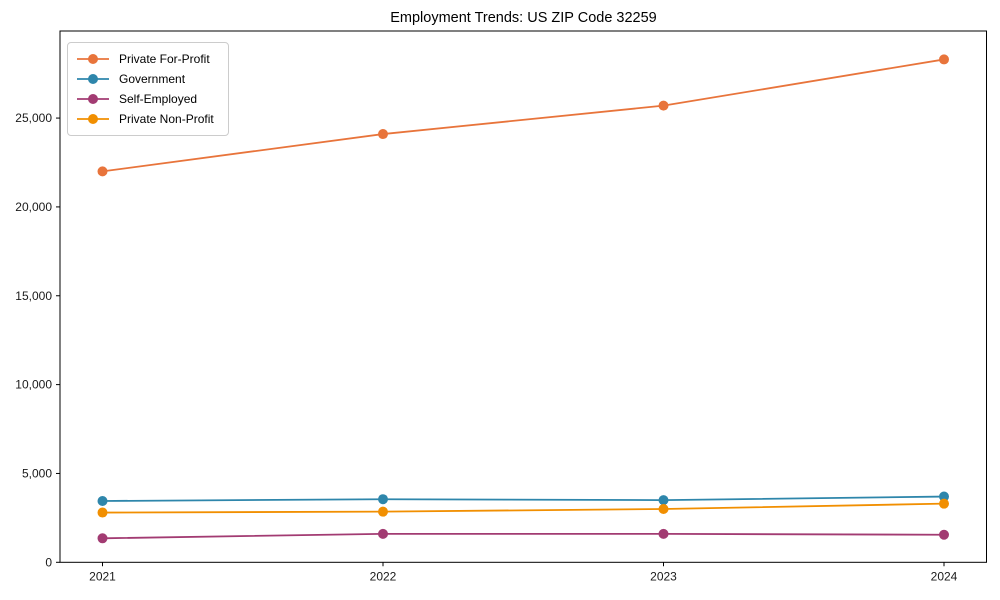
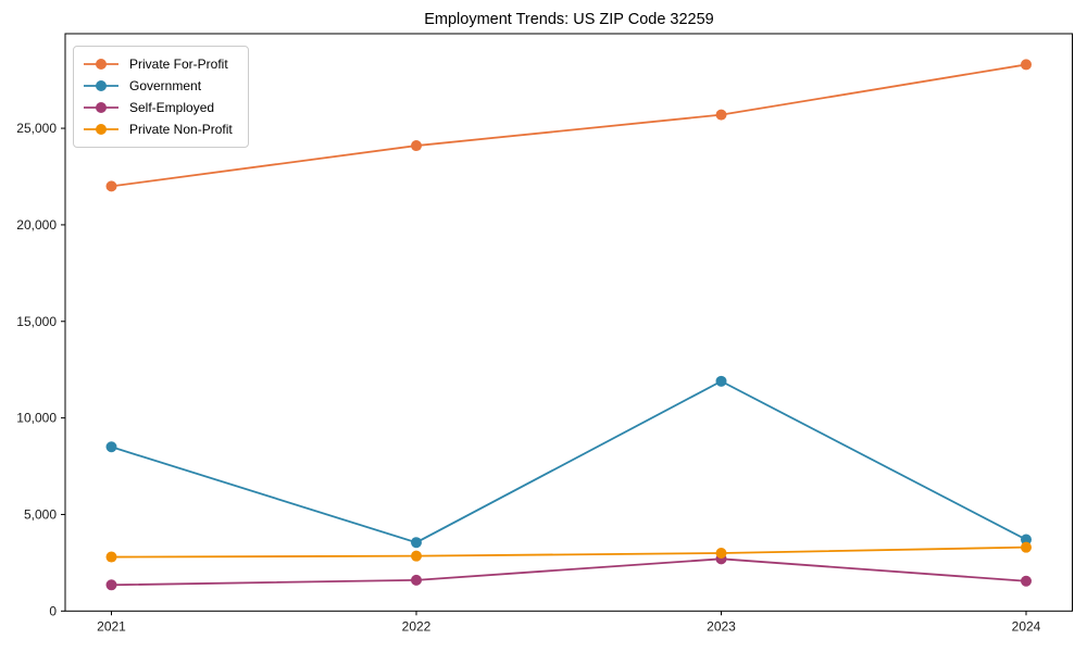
Government/2021: 3400 -> 8500
Government/2023: 3500 -> 11900
Self-Employed/2023: 1600 -> 2700
